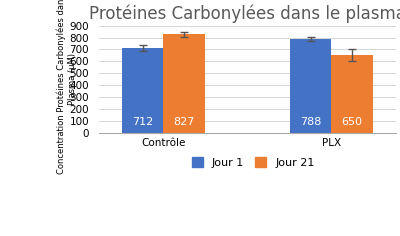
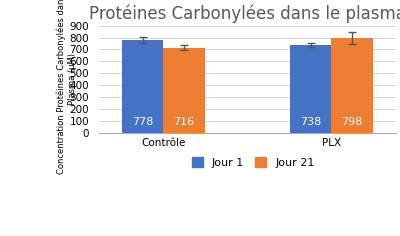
Jour 1/Contrôle: 712 -> 778
Jour 21/Contrôle: 827 -> 716
Jour 1/PLX: 788 -> 738
Jour 21/PLX: 650 -> 798
